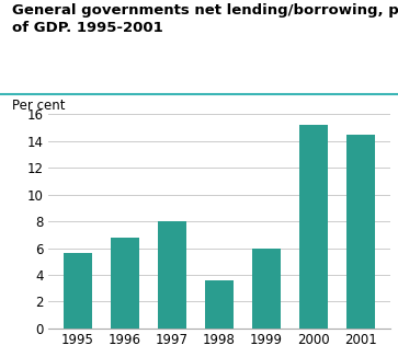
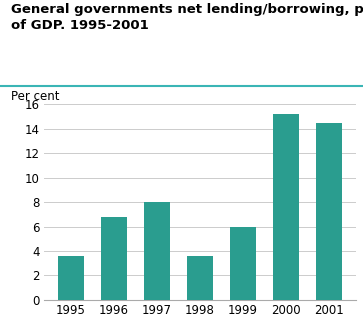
1995: 5.6 -> 3.6
